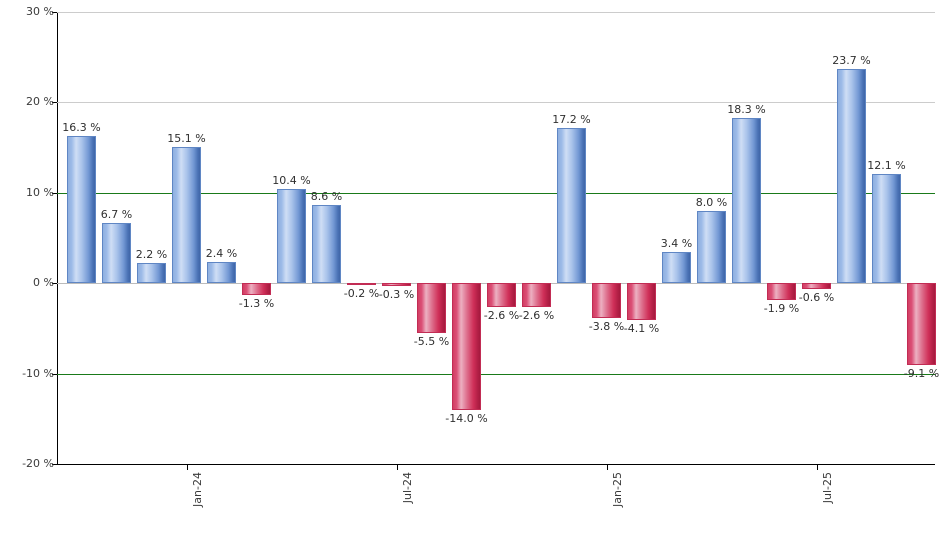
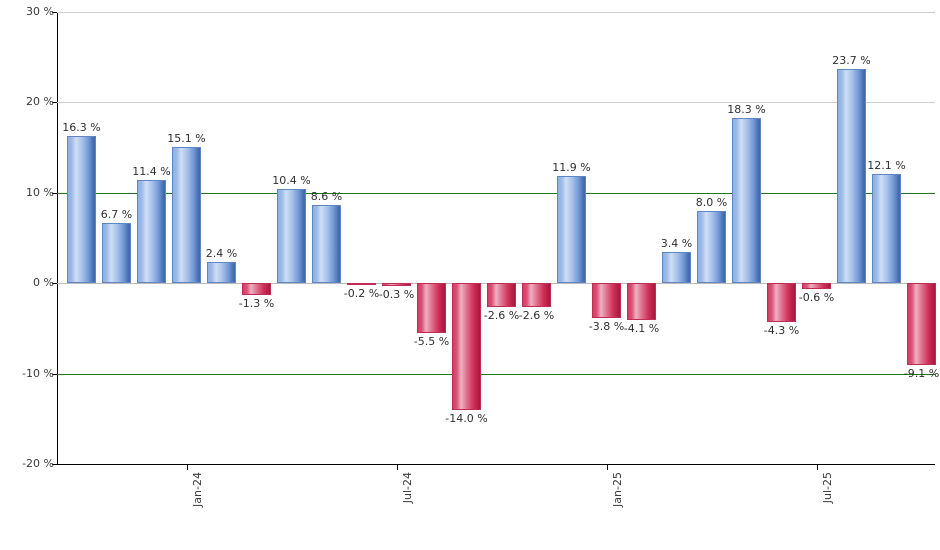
Jan-24: 2.2 -> 11.4
Jan-25: 17.2 -> 11.9
Jul-25: -1.9 -> -4.3
